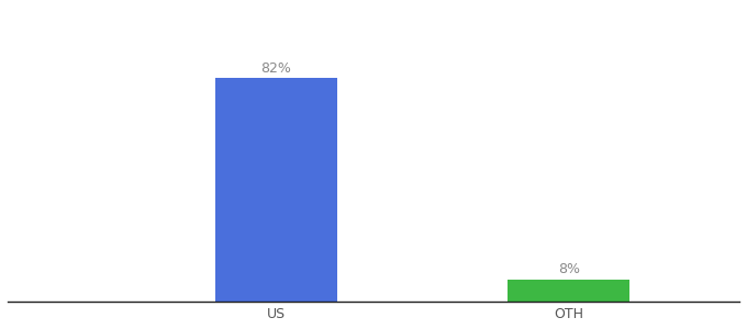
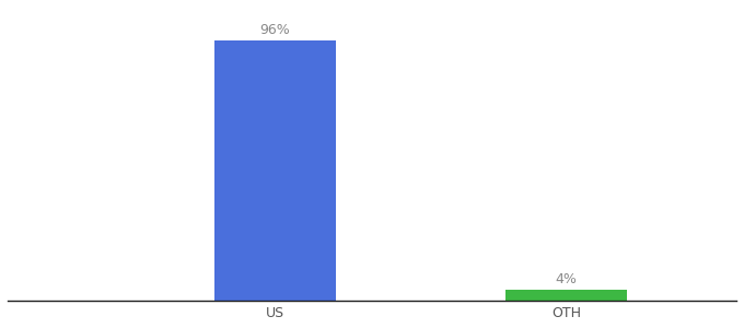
US: 82% -> 96%
OTH: 8% -> 4%
